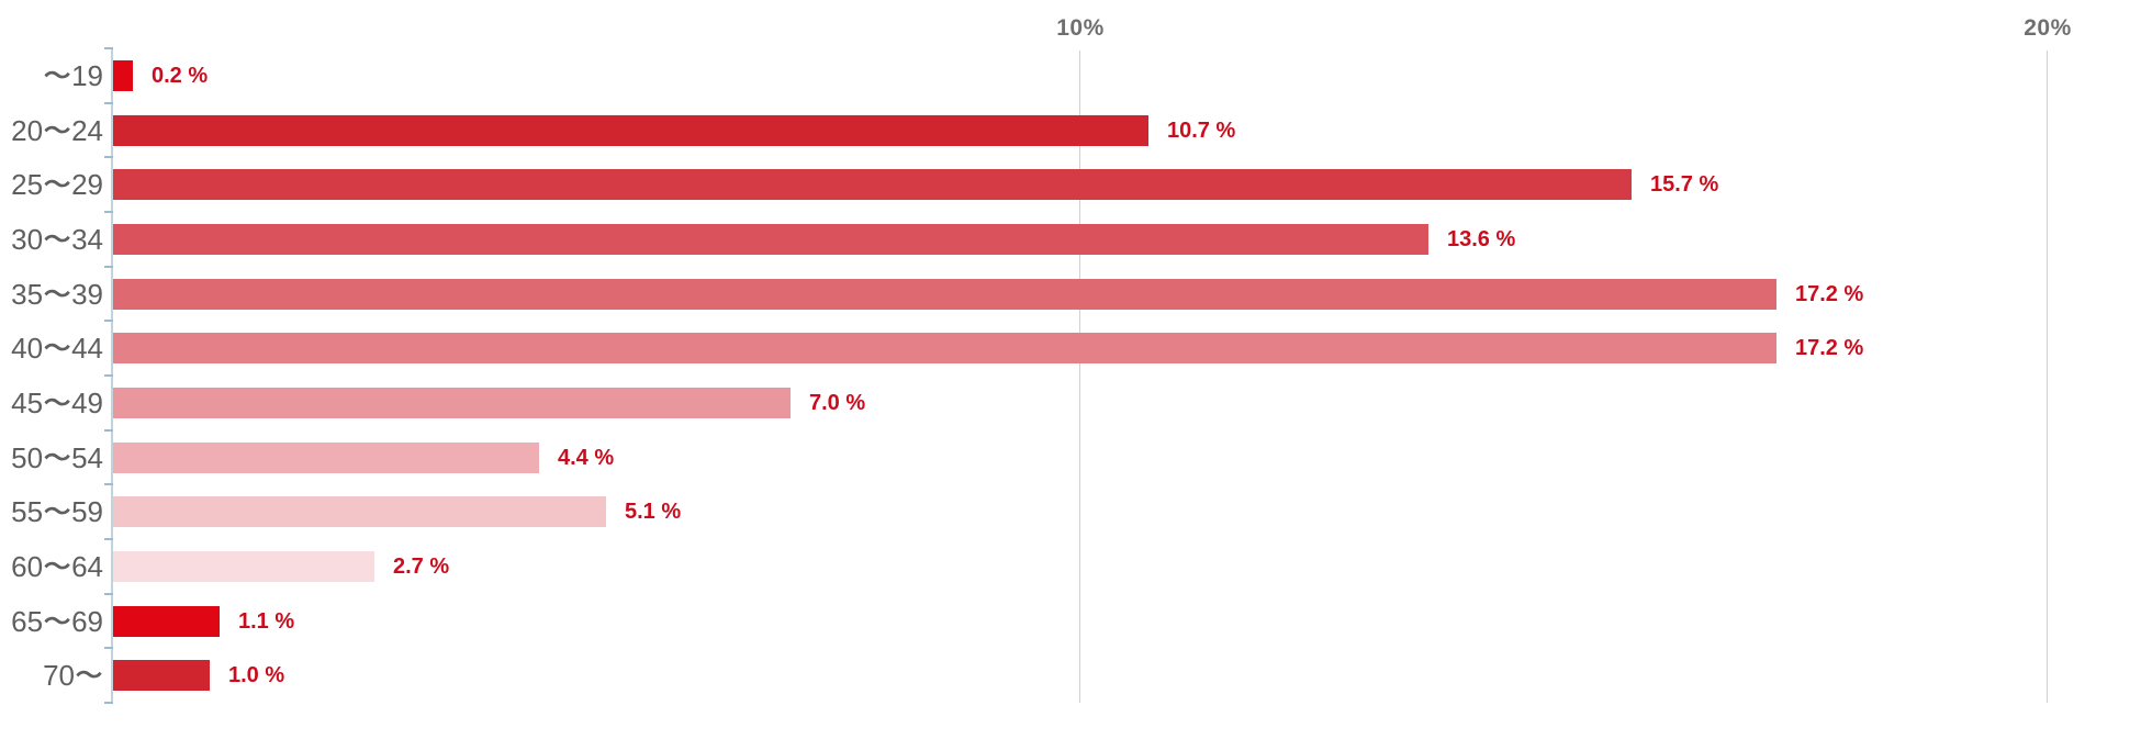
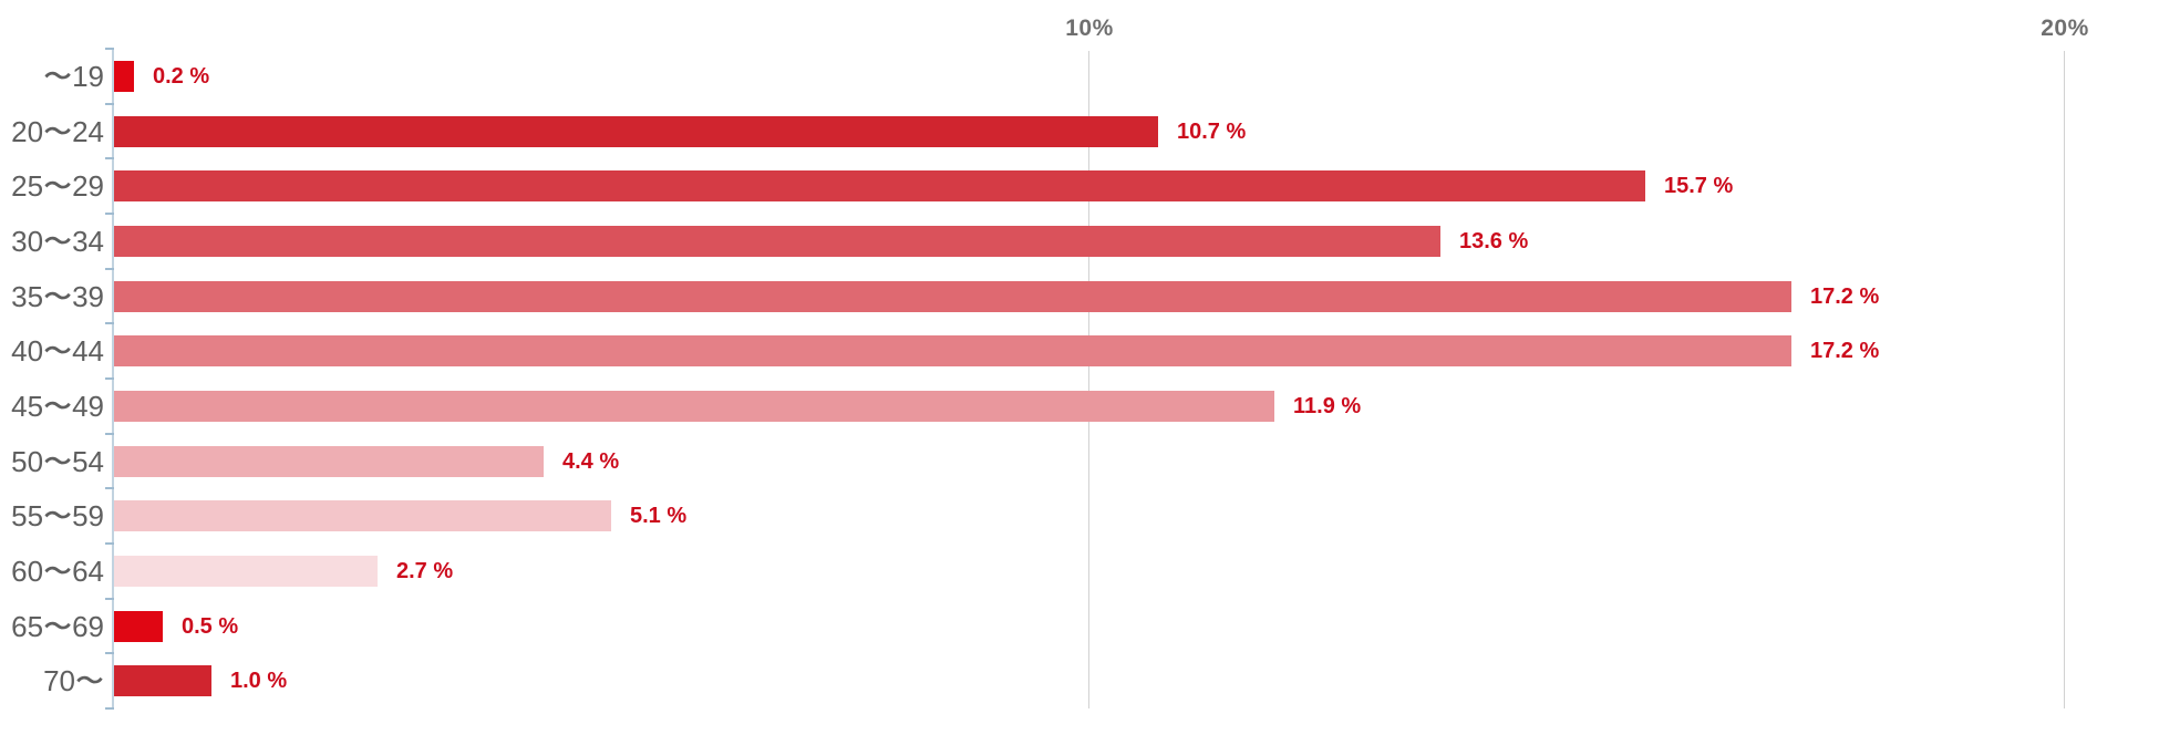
45〜49: 7.0 -> 11.9
65〜69: 1.1 -> 0.5
